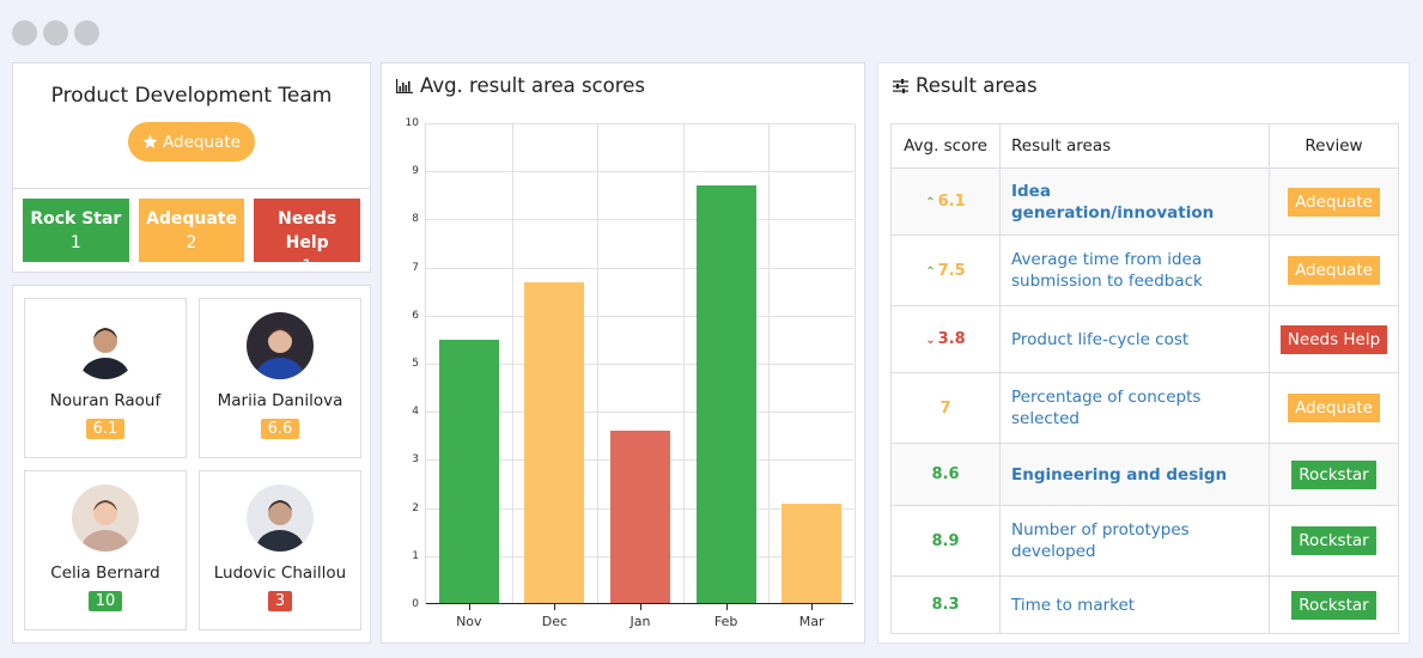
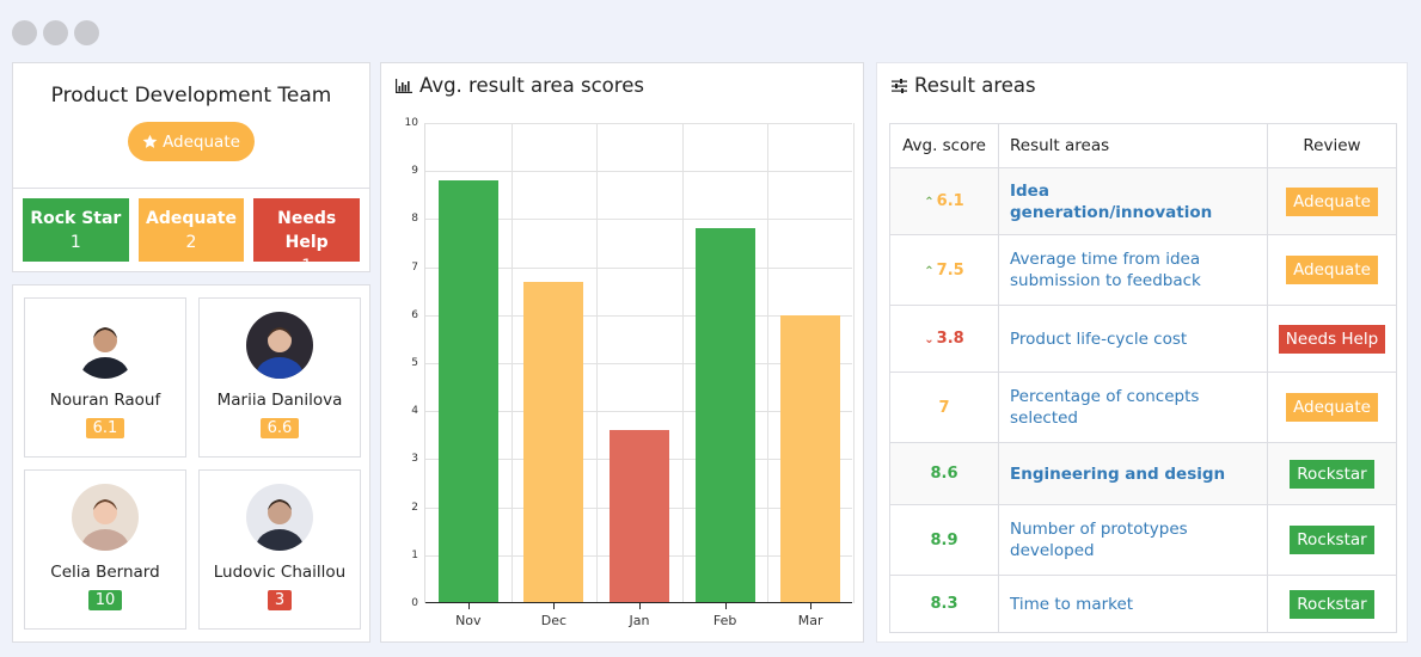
Nov: 5.5 -> 8.8
Feb: 8.7 -> 7.8
Mar: 2.1 -> 6.0
